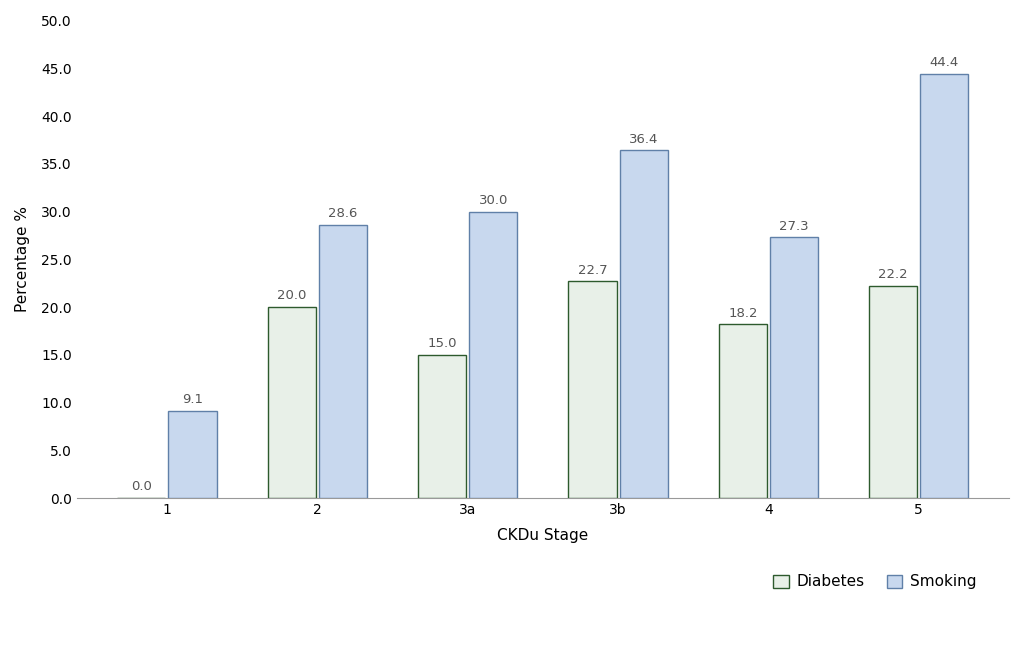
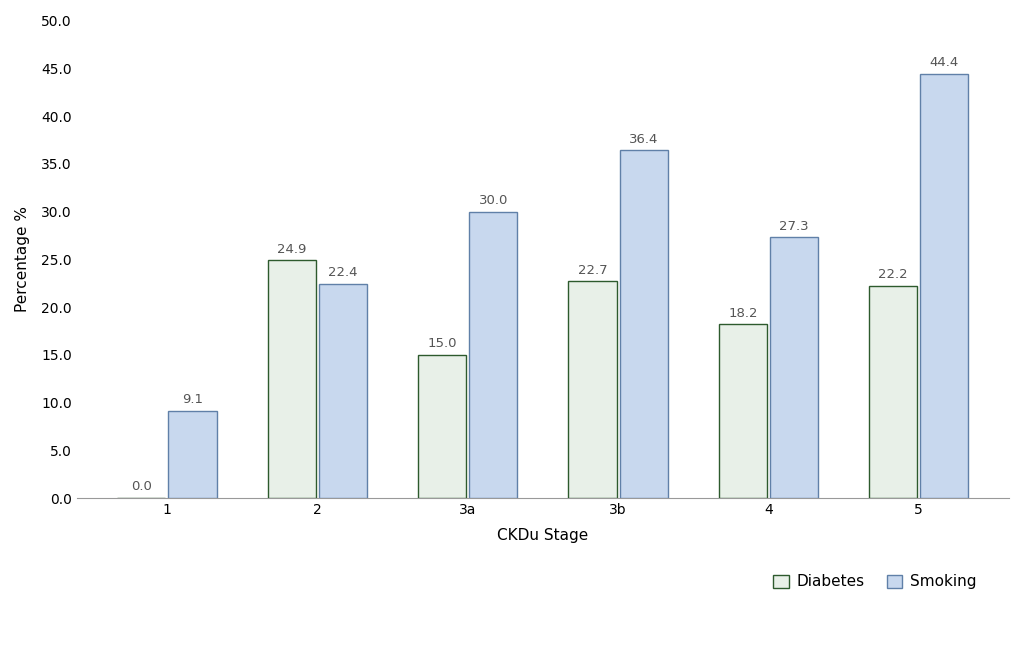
Diabetes/2: 20.0 -> 24.9
Smoking/2: 28.6 -> 22.4
